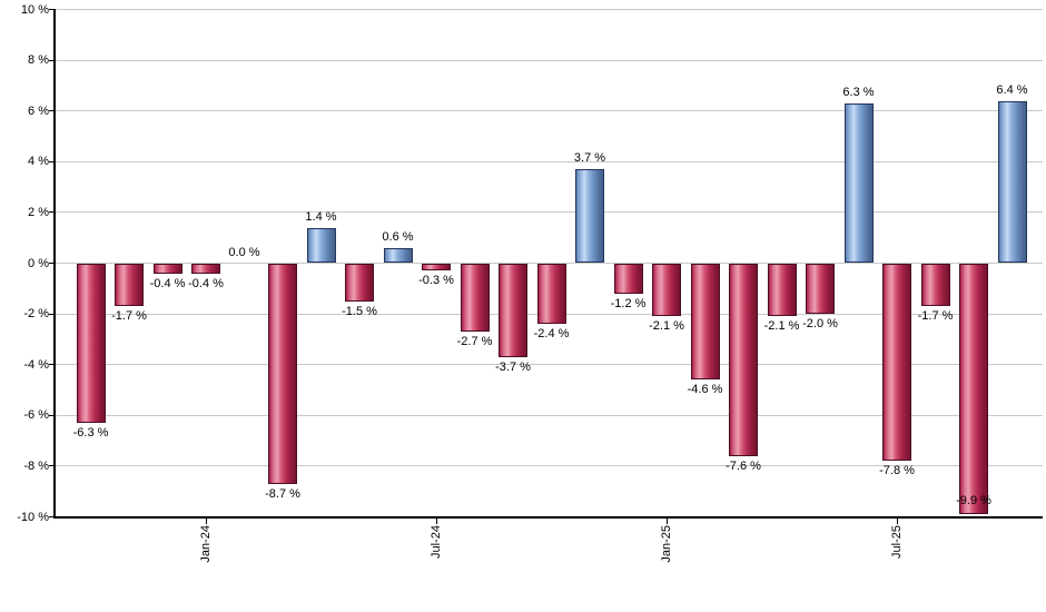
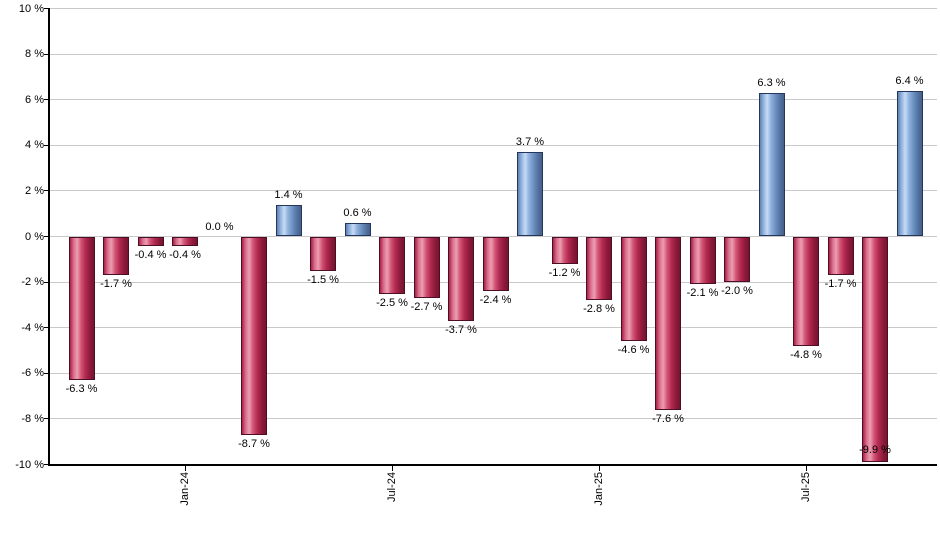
Jul-24: -0.3 -> -2.5
Jan-25: -2.1 -> -2.8
Jul-25: -7.8 -> -4.8
